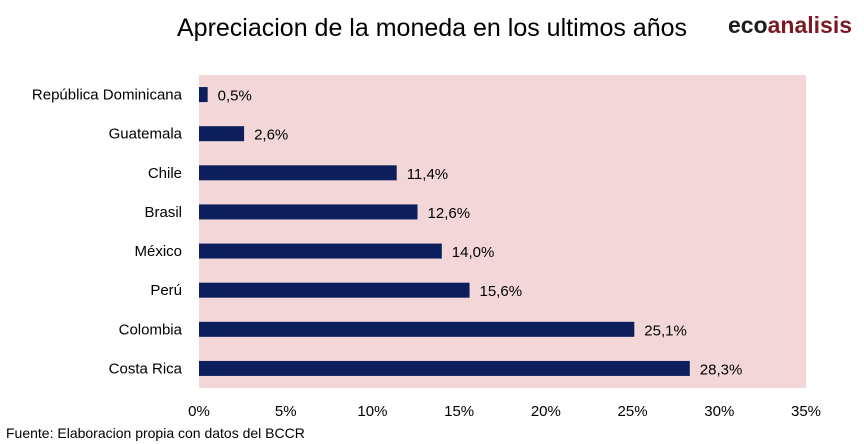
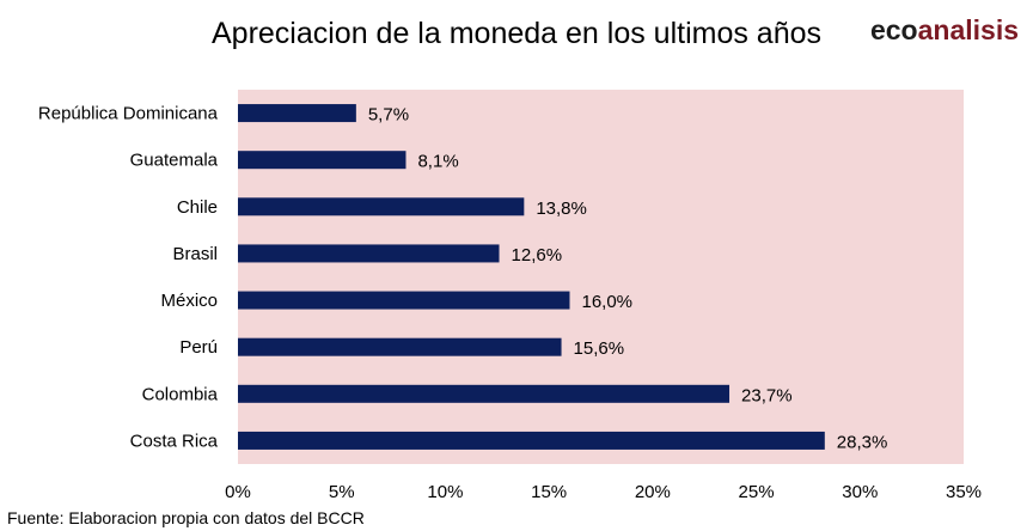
República Dominicana: 0,5% -> 5,7%
Guatemala: 2,6% -> 8,1%
Chile: 11,4% -> 13,8%
México: 14,0% -> 16,0%
Colombia: 25,1% -> 23,7%
